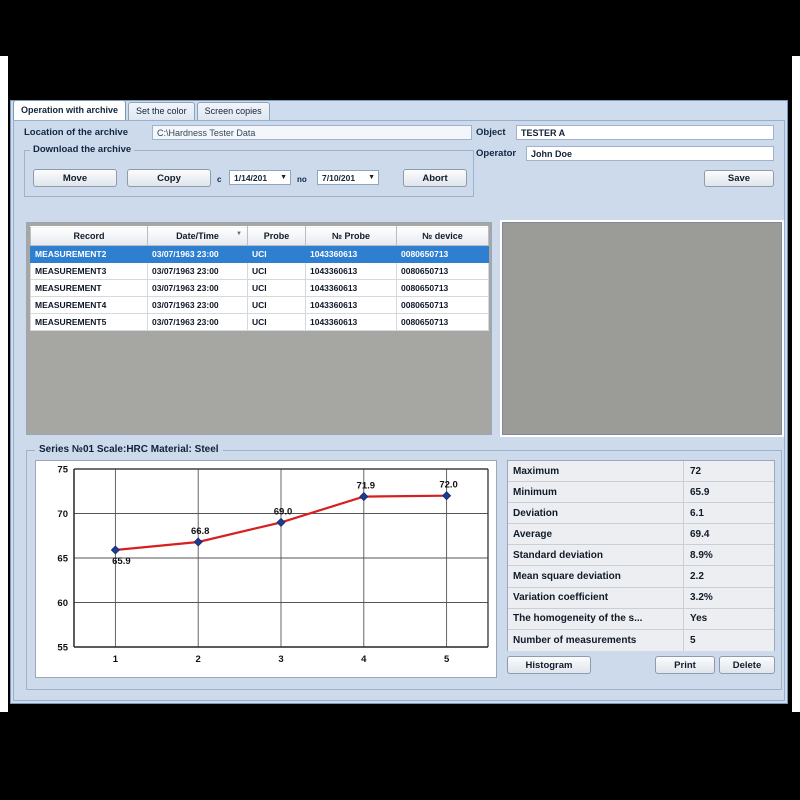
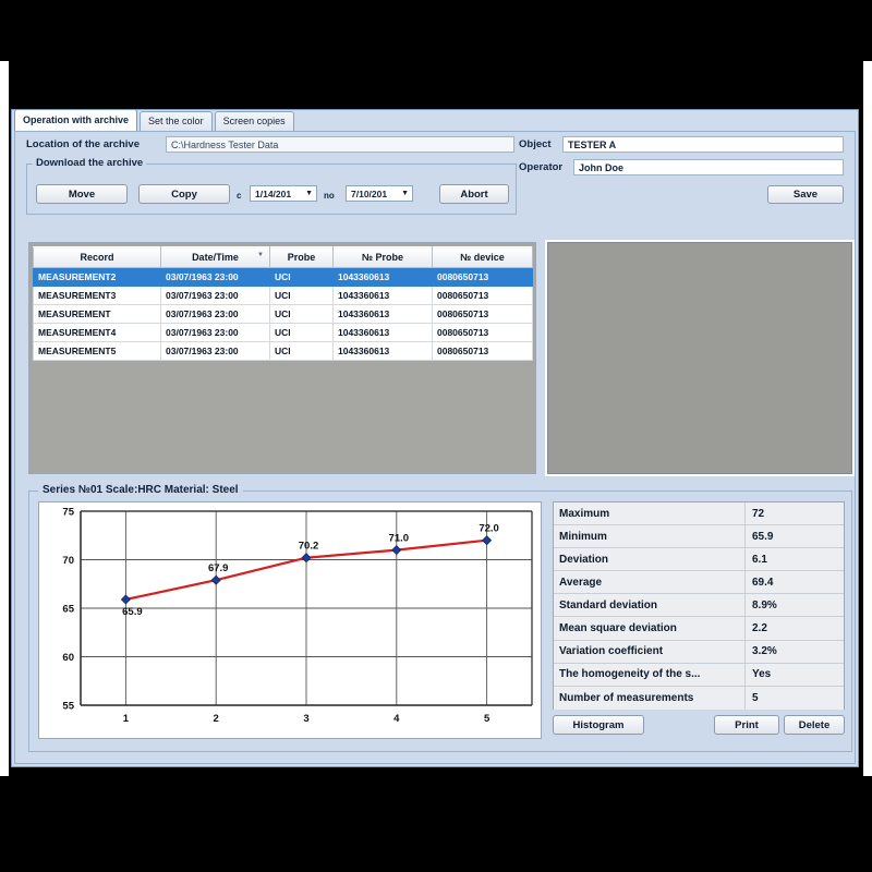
2: 66.8 -> 67.9
3: 69.0 -> 70.2
4: 71.9 -> 71.0
